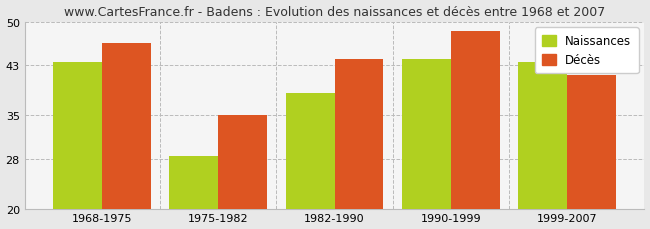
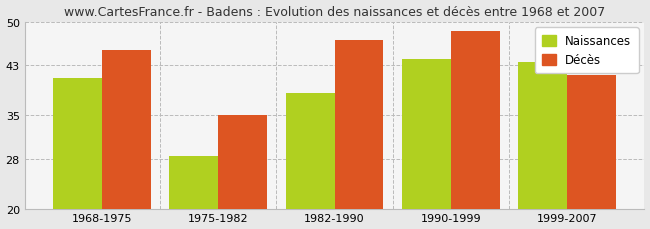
Naissances/1968-1975: 43.5 -> 41.0
Décès/1968-1975: 46.5 -> 45.4
Décès/1982-1990: 44.0 -> 47.0
